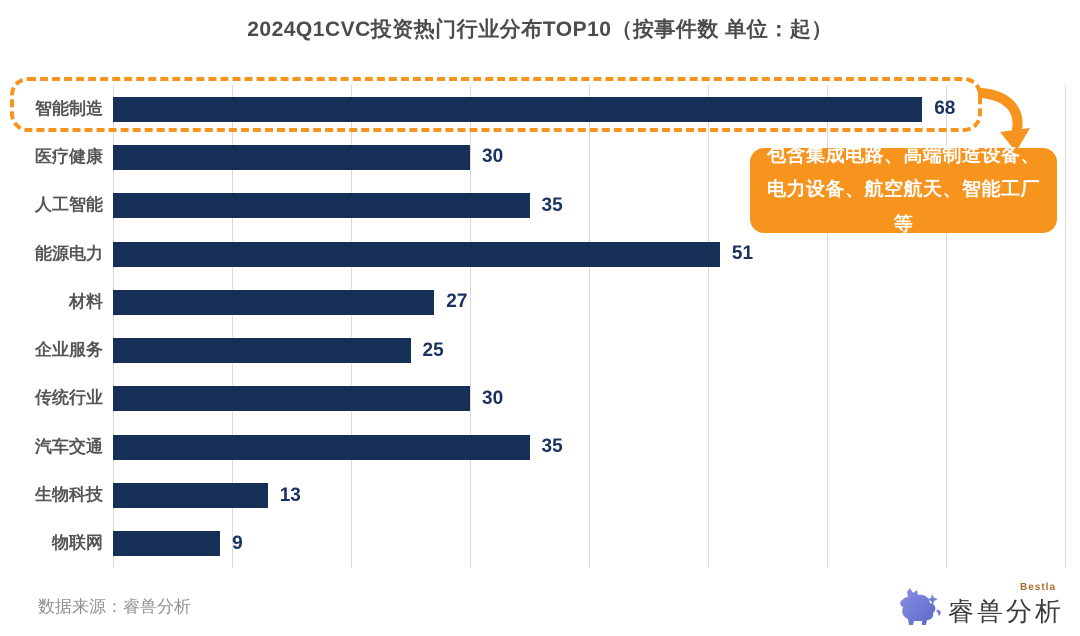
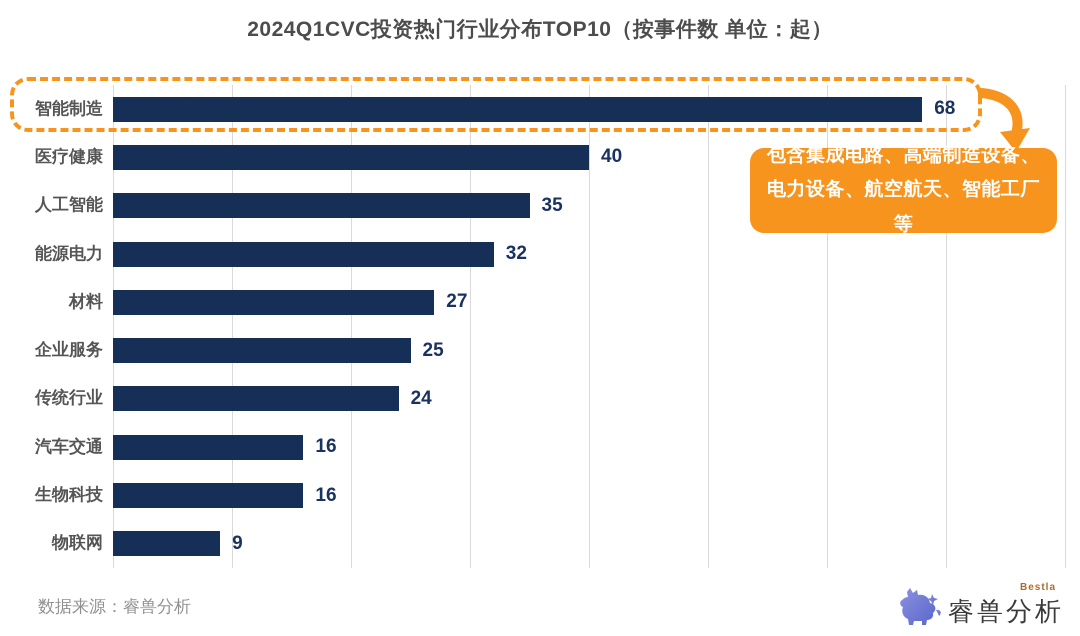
医疗健康: 30 -> 40
能源电力: 51 -> 32
传统行业: 30 -> 24
汽车交通: 35 -> 16
生物科技: 13 -> 16
